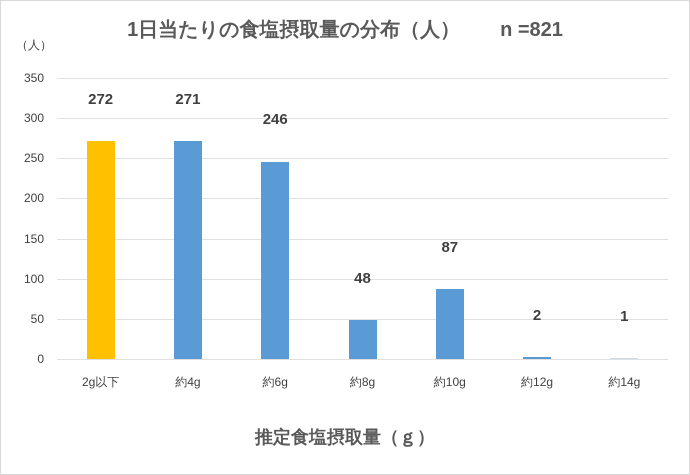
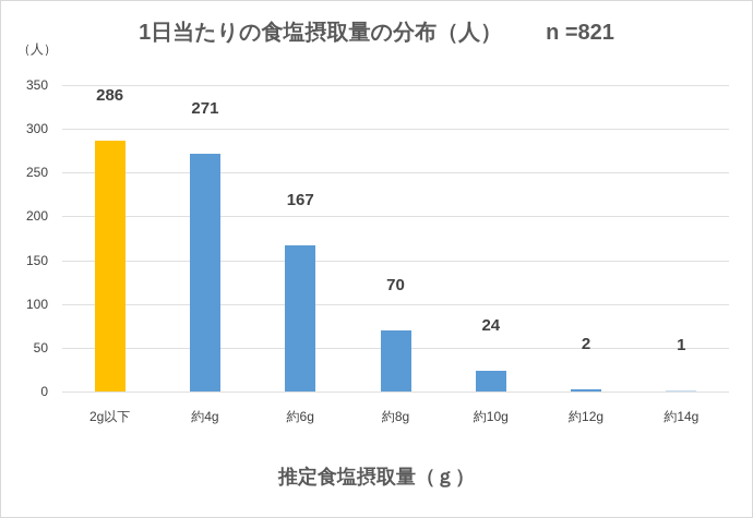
2g以下: 272 -> 286
約6g: 246 -> 167
約8g: 48 -> 70
約10g: 87 -> 24
